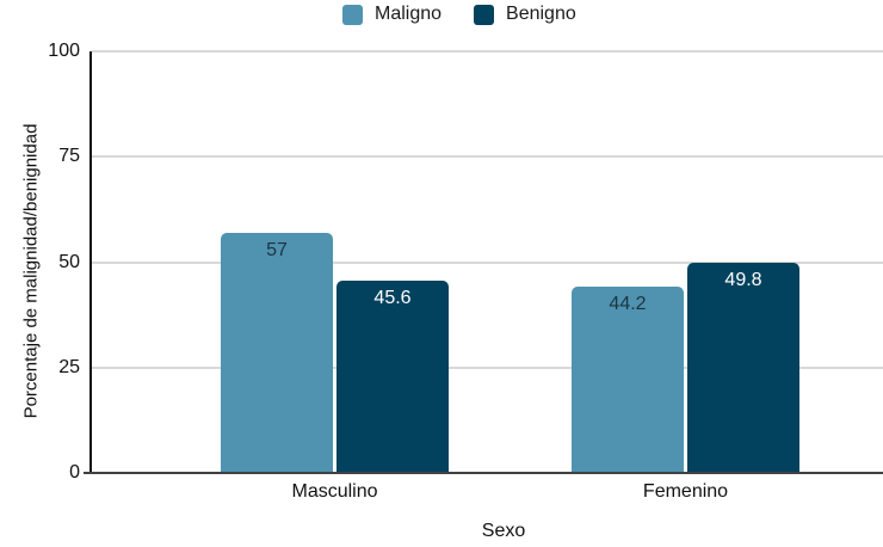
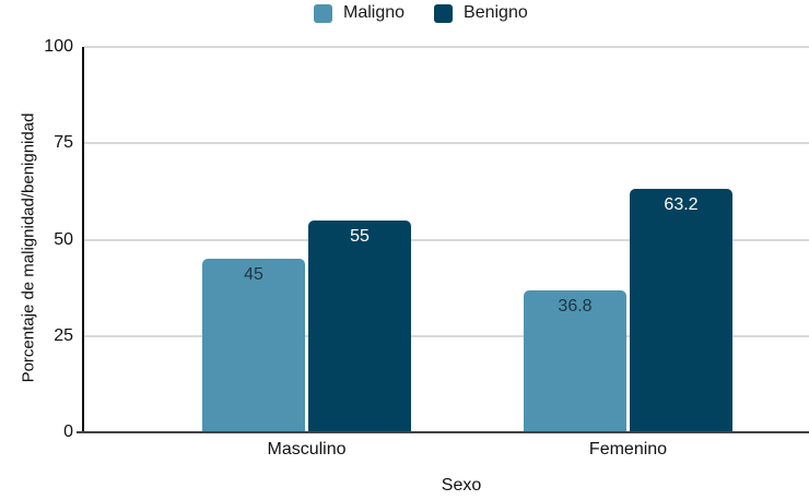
Maligno/Masculino: 57 -> 45
Benigno/Masculino: 45.6 -> 55
Maligno/Femenino: 44.2 -> 36.8
Benigno/Femenino: 49.8 -> 63.2
